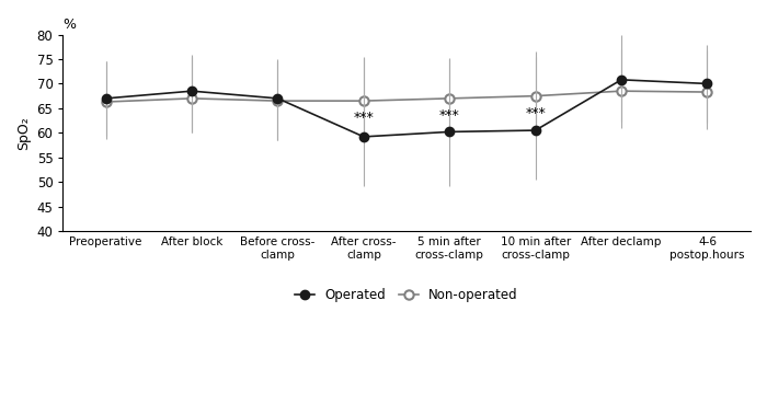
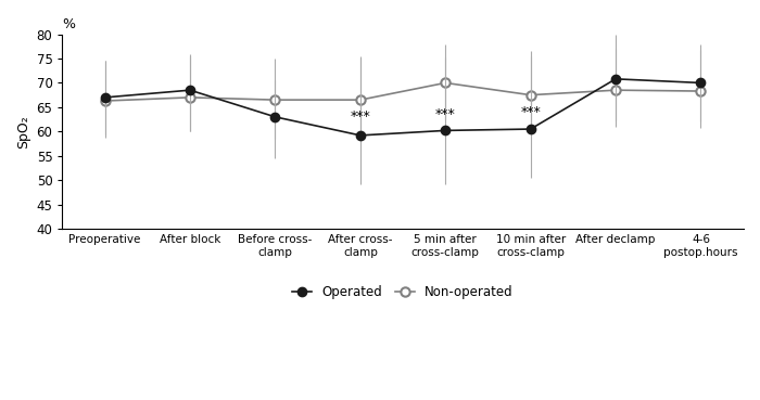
Operated/Before cross- clamp: 67.0 -> 63.0
Non-operated/5 min after cross-clamp: 67.0 -> 70.0
